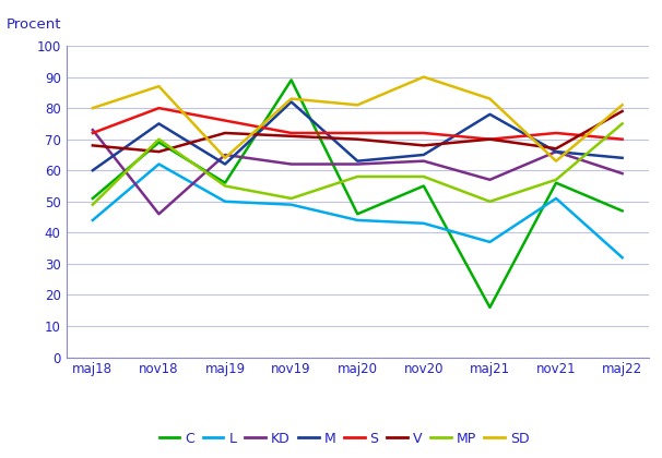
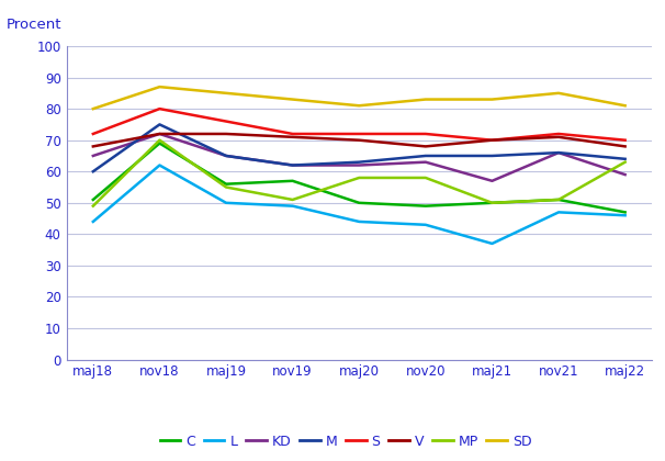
KD/maj18: 73 -> 65
KD/nov18: 46 -> 72
V/nov18: 66 -> 72
M/maj19: 62 -> 65
SD/maj19: 64 -> 85
C/nov19: 89 -> 57
M/nov19: 82 -> 62
C/maj20: 46 -> 50
C/nov20: 55 -> 49
SD/nov20: 90 -> 83
C/maj21: 16 -> 50
M/maj21: 78 -> 65
C/nov21: 56 -> 51
L/nov21: 51 -> 47
V/nov21: 67 -> 71
MP/nov21: 57 -> 51
SD/nov21: 63 -> 85
L/maj22: 32 -> 46
V/maj22: 79 -> 68
MP/maj22: 75 -> 63
